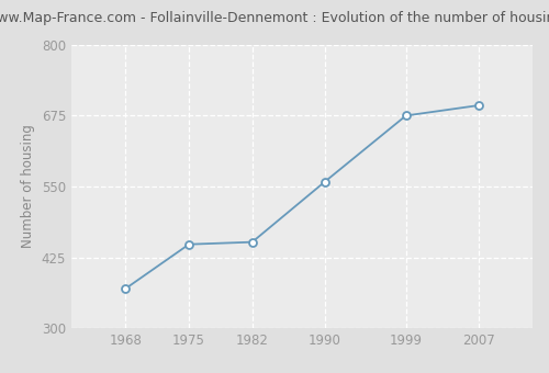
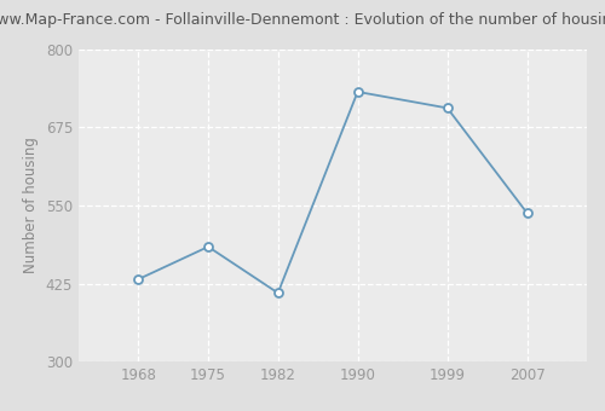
1968: 370 -> 432
1975: 448 -> 484
1982: 452 -> 410
1990: 558 -> 732
1999: 675 -> 706
2007: 693 -> 538
